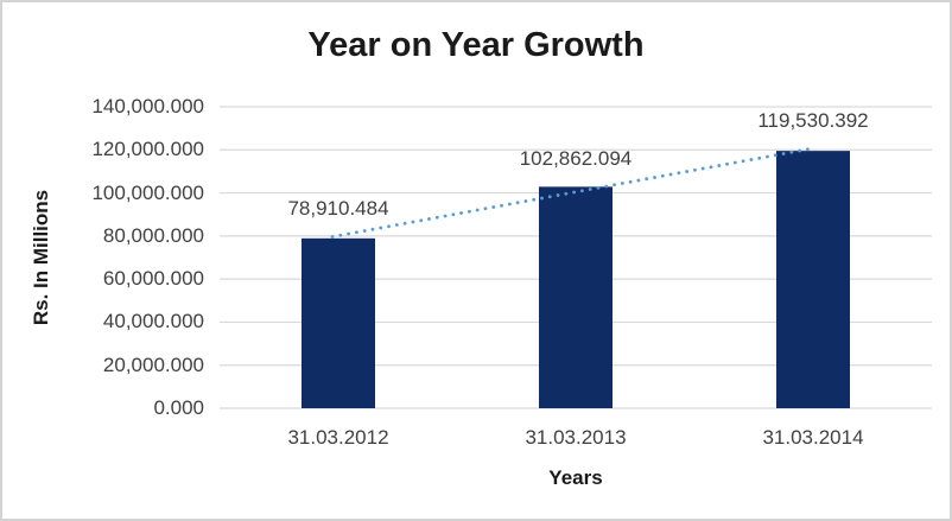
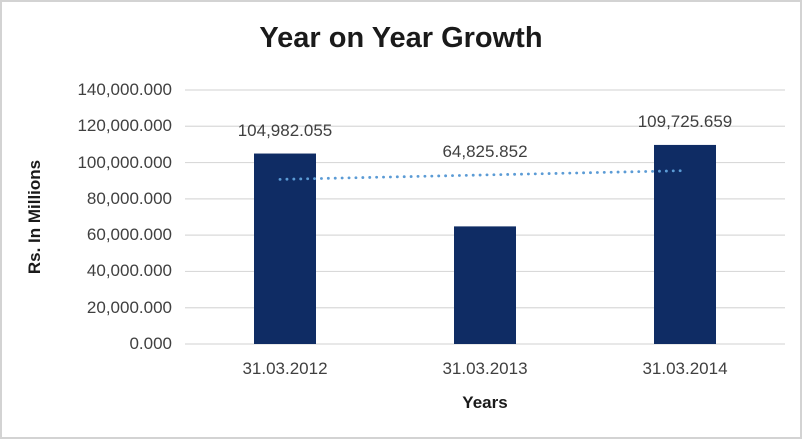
31.03.2012: 78,910.484 -> 104,982.055
31.03.2013: 102,862.094 -> 64,825.852
31.03.2014: 119,530.392 -> 109,725.659
